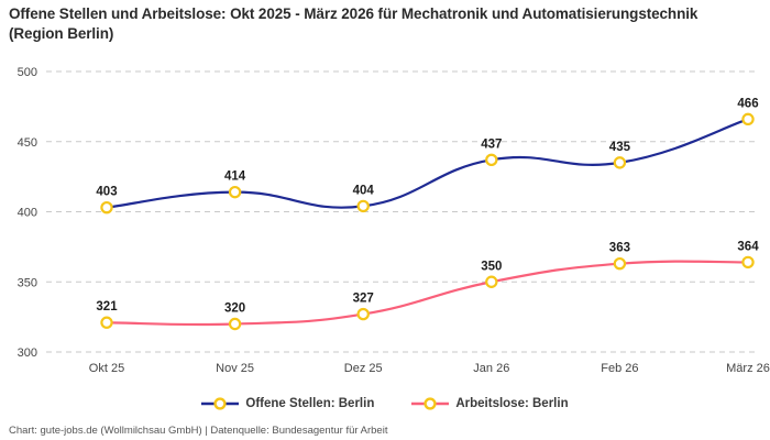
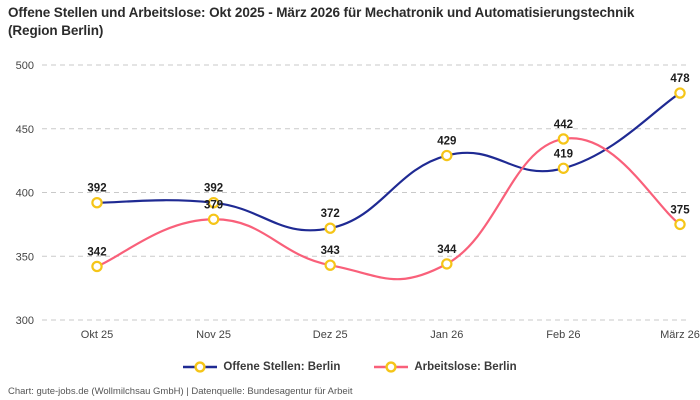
Offene Stellen: Berlin/Okt 25: 403 -> 392
Arbeitslose: Berlin/Okt 25: 321 -> 342
Offene Stellen: Berlin/Nov 25: 414 -> 392
Arbeitslose: Berlin/Nov 25: 320 -> 379
Offene Stellen: Berlin/Dez 25: 404 -> 372
Arbeitslose: Berlin/Dez 25: 327 -> 343
Offene Stellen: Berlin/Jan 26: 437 -> 429
Arbeitslose: Berlin/Jan 26: 350 -> 344
Offene Stellen: Berlin/Feb 26: 435 -> 419
Arbeitslose: Berlin/Feb 26: 363 -> 442
Offene Stellen: Berlin/März 26: 466 -> 478
Arbeitslose: Berlin/März 26: 364 -> 375
